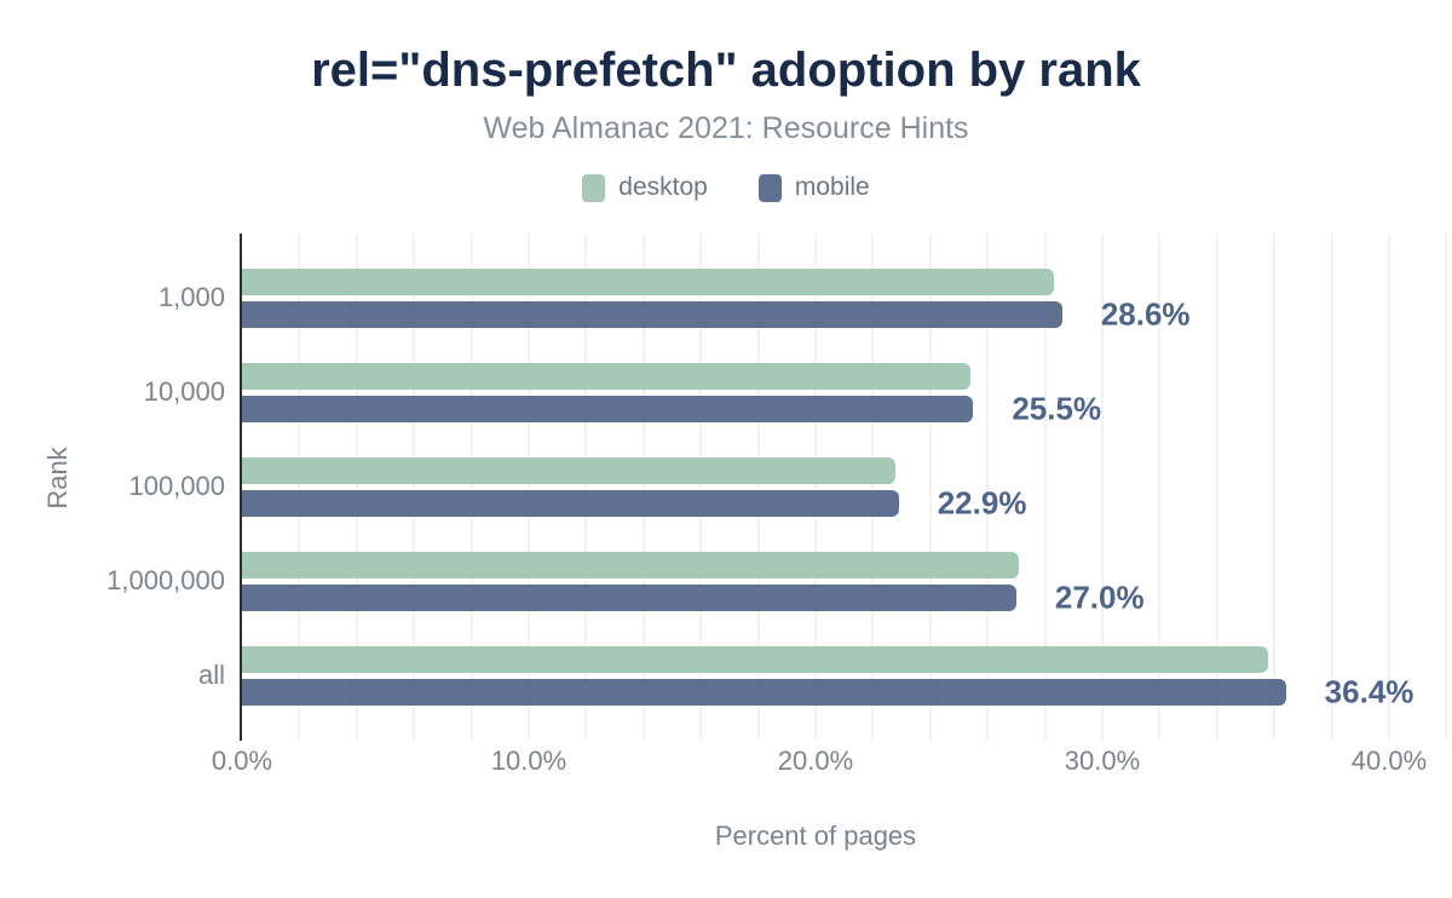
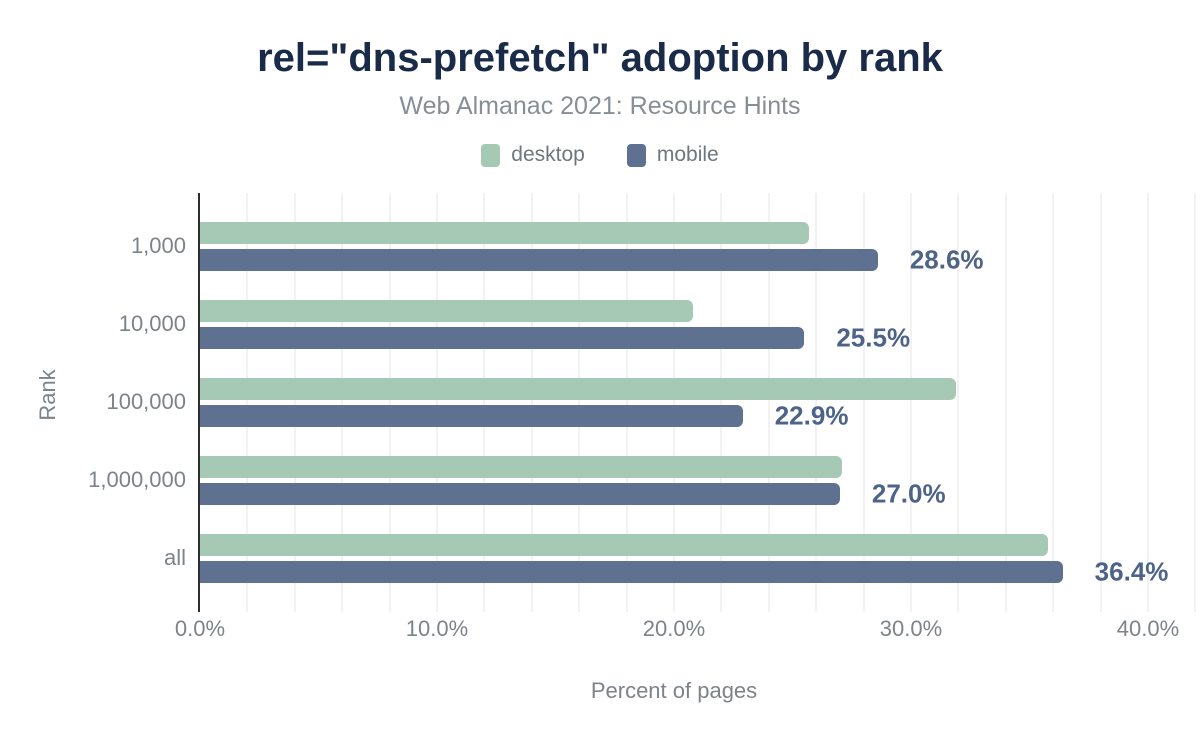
desktop/1,000: 28.3% -> 25.7%
desktop/10,000: 25.4% -> 20.8%
desktop/100,000: 22.8% -> 31.9%
